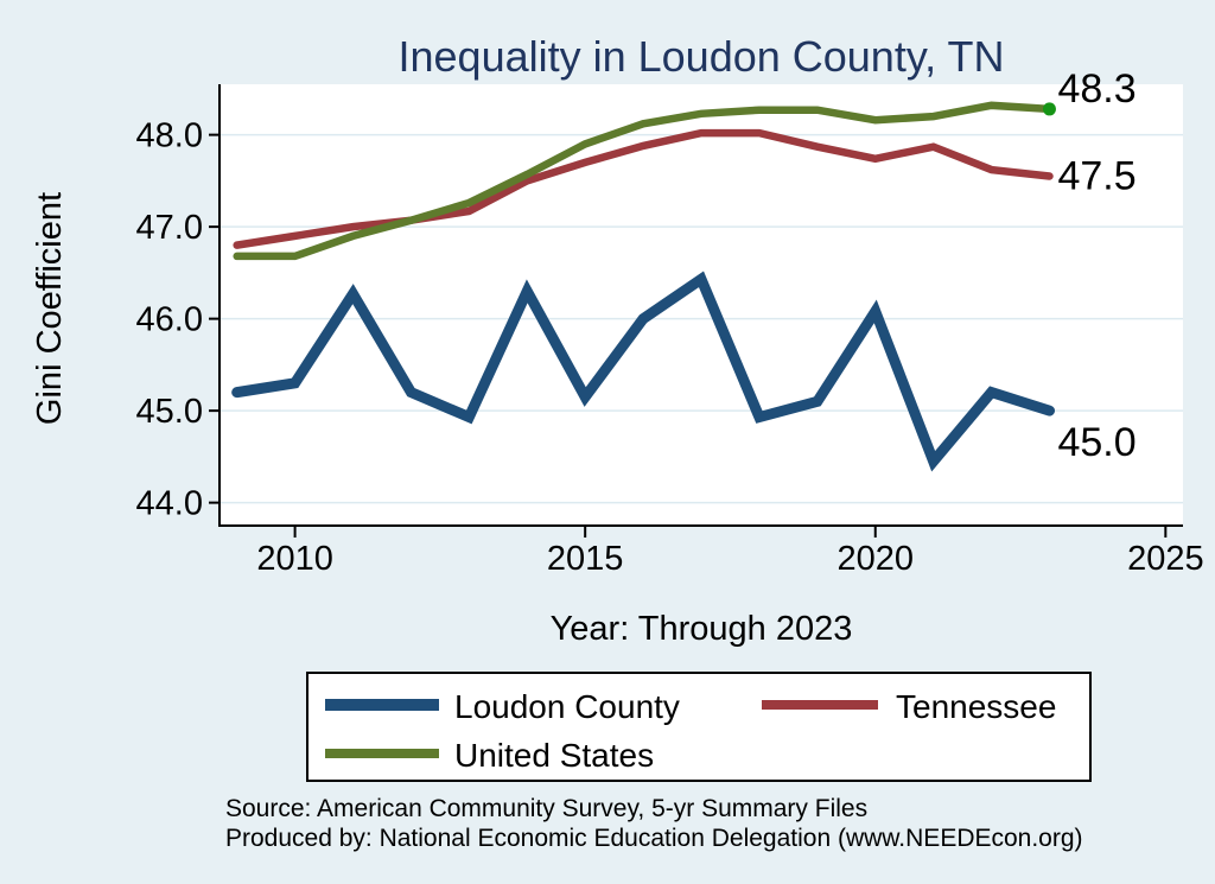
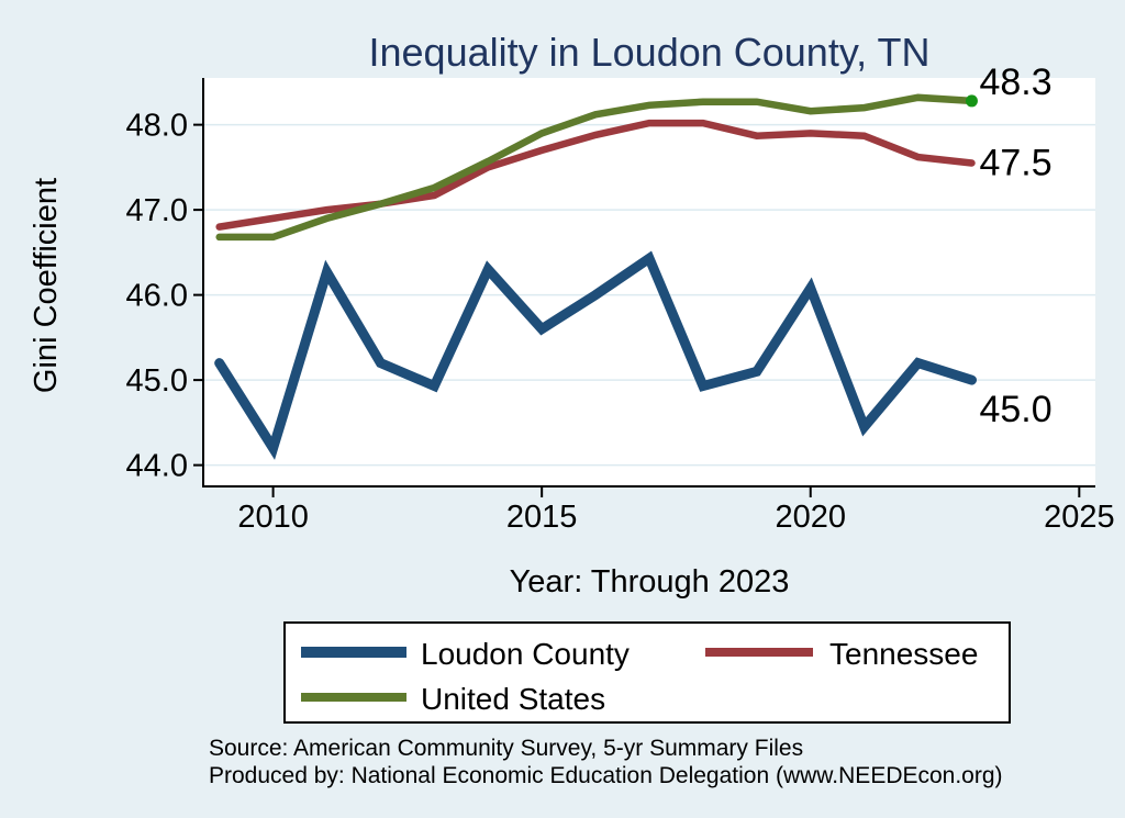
Loudon County/2010: 45.3 -> 44.2
Loudon County/2015: 45.1 -> 45.6
Tennessee/2020: 47.7 -> 47.9
